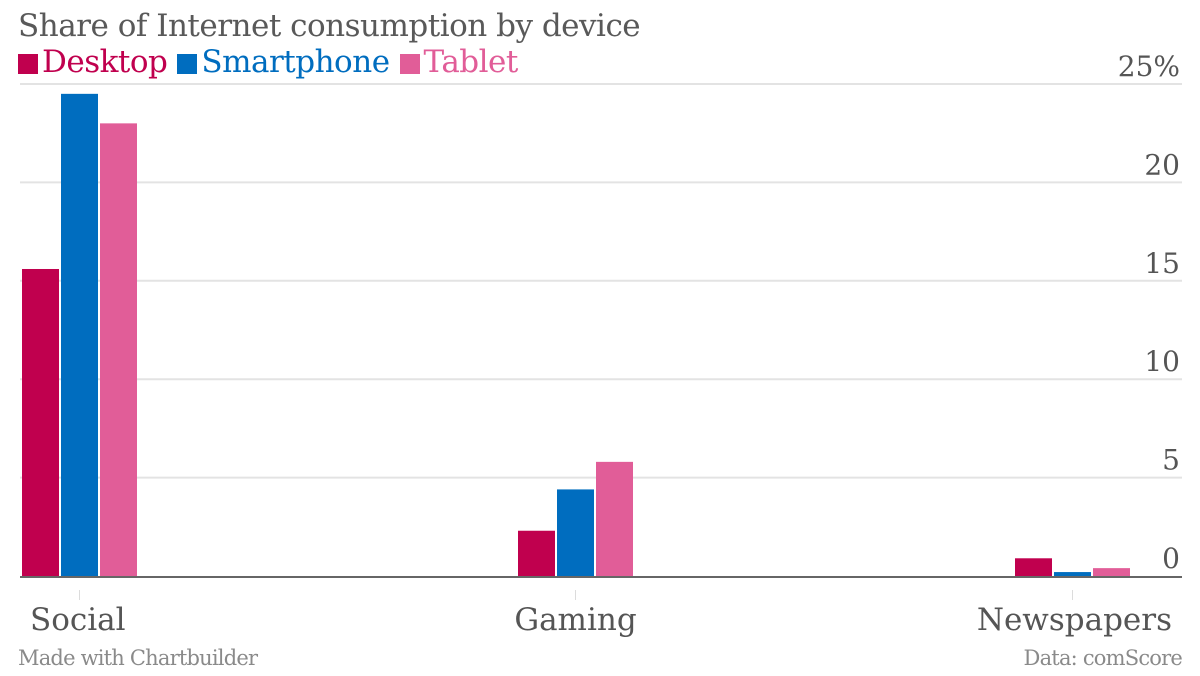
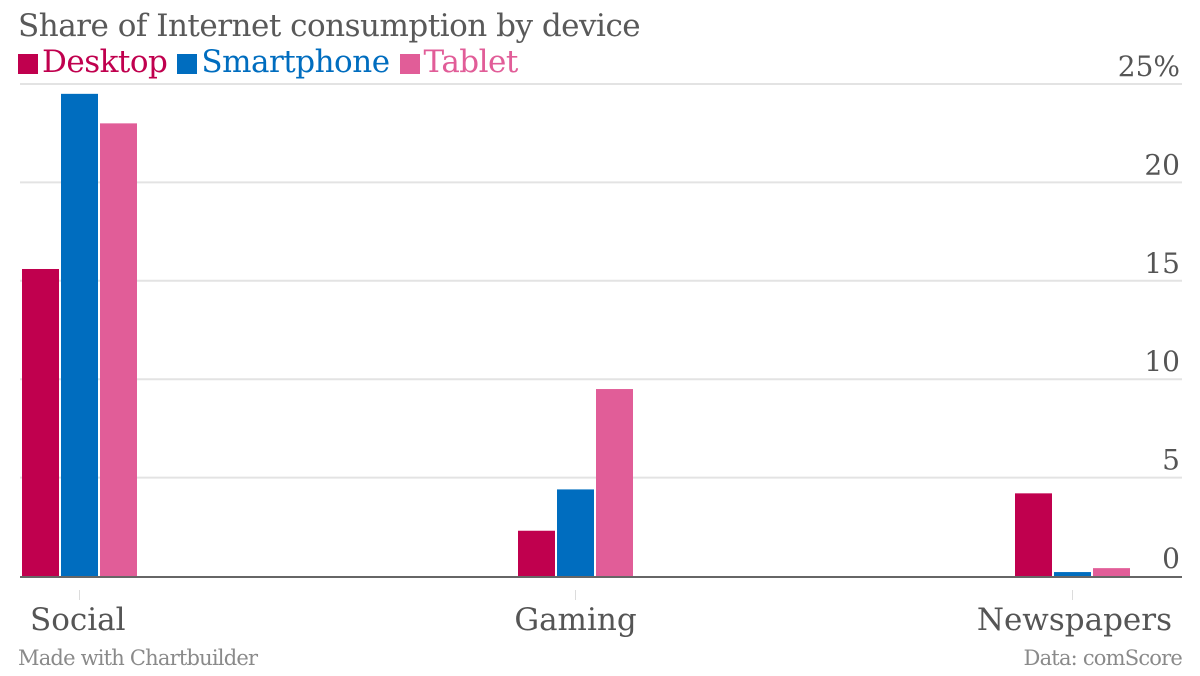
Tablet/Gaming: 5.8% -> 9.5%
Desktop/Newspapers: 0.9% -> 4.2%
